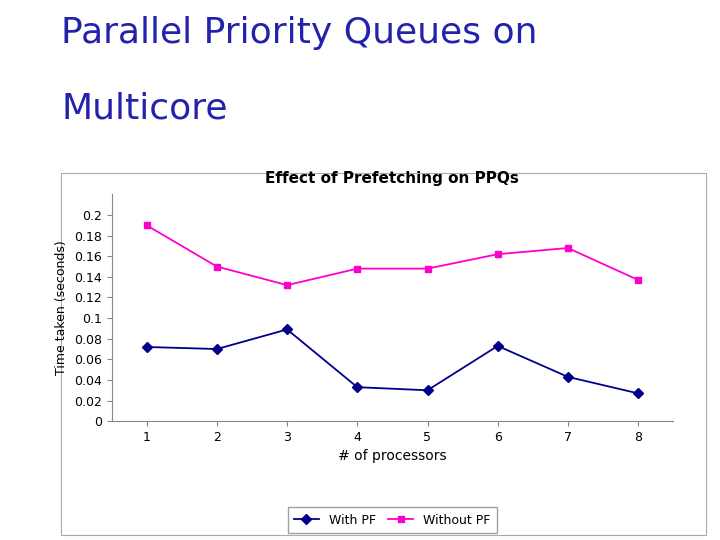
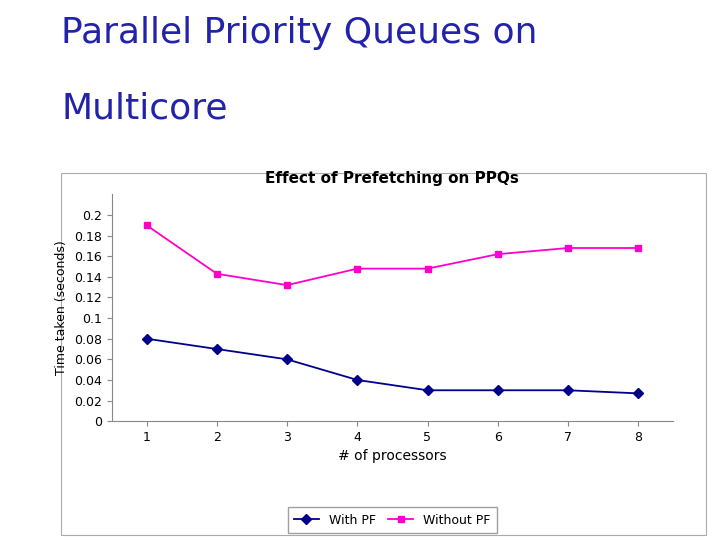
With PF/1: 0.072 -> 0.080
Without PF/2: 0.150 -> 0.143
With PF/3: 0.089 -> 0.060
With PF/4: 0.033 -> 0.040
With PF/6: 0.073 -> 0.030
With PF/7: 0.043 -> 0.030
Without PF/8: 0.137 -> 0.168
